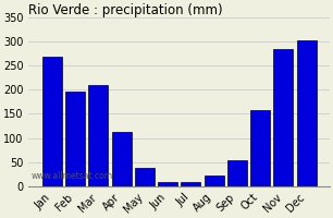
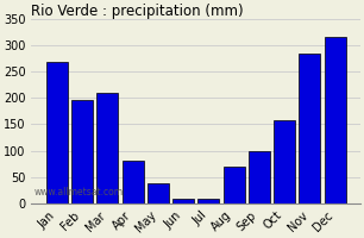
Apr: 113 -> 80
Aug: 23 -> 70
Sep: 55 -> 100
Dec: 302 -> 315
